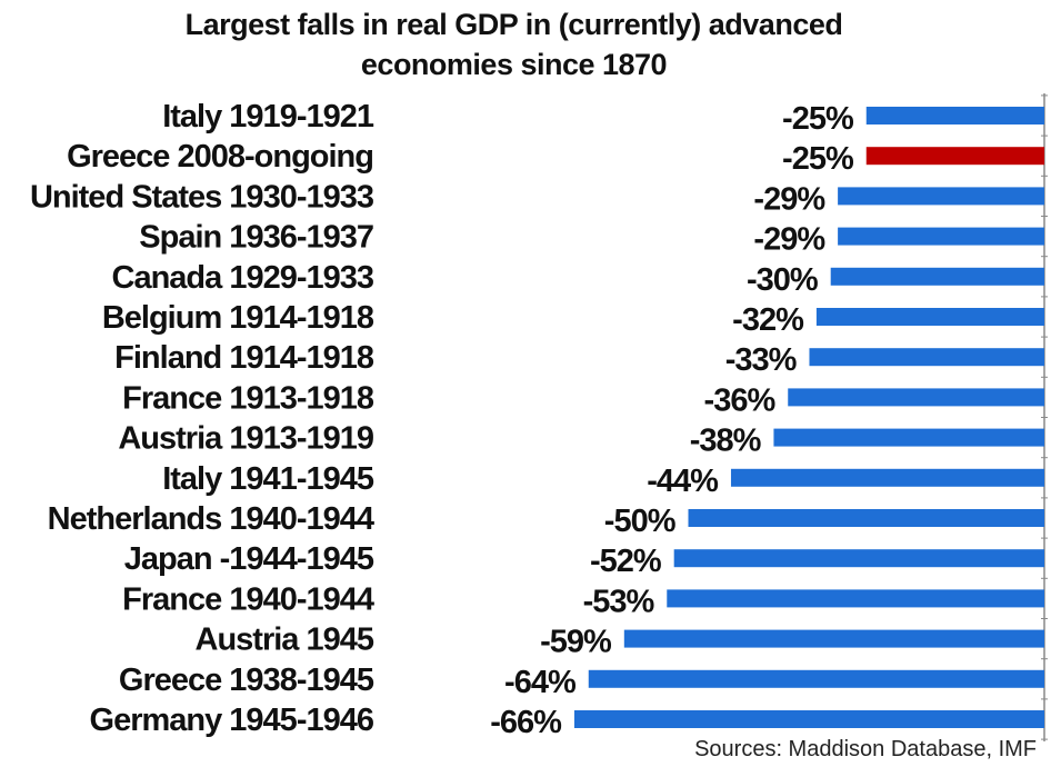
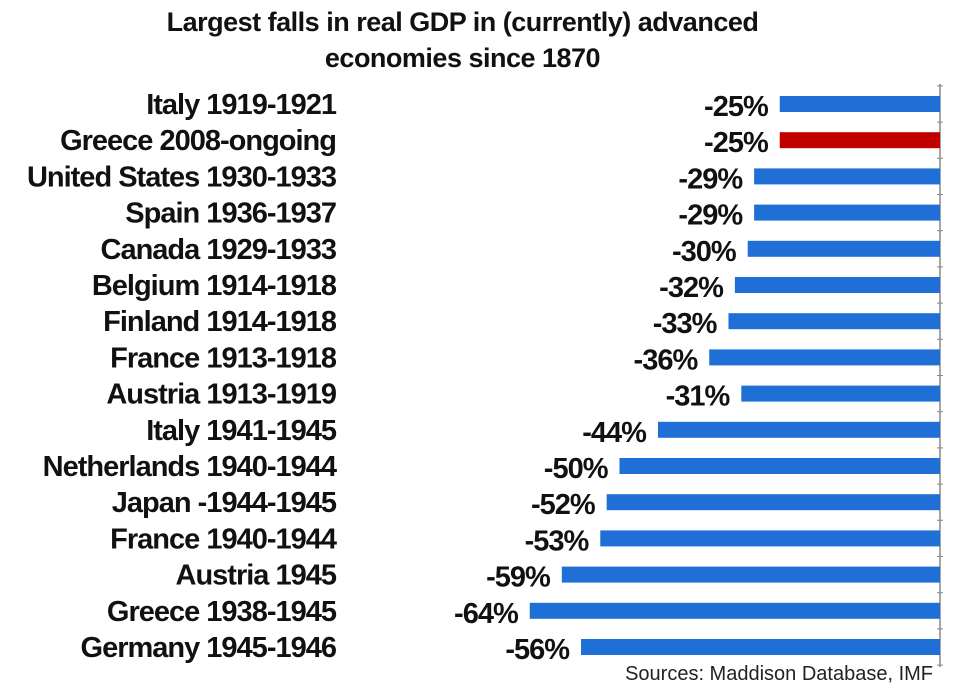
Austria 1913-1919: -38% -> -31%
Germany 1945-1946: -66% -> -56%
